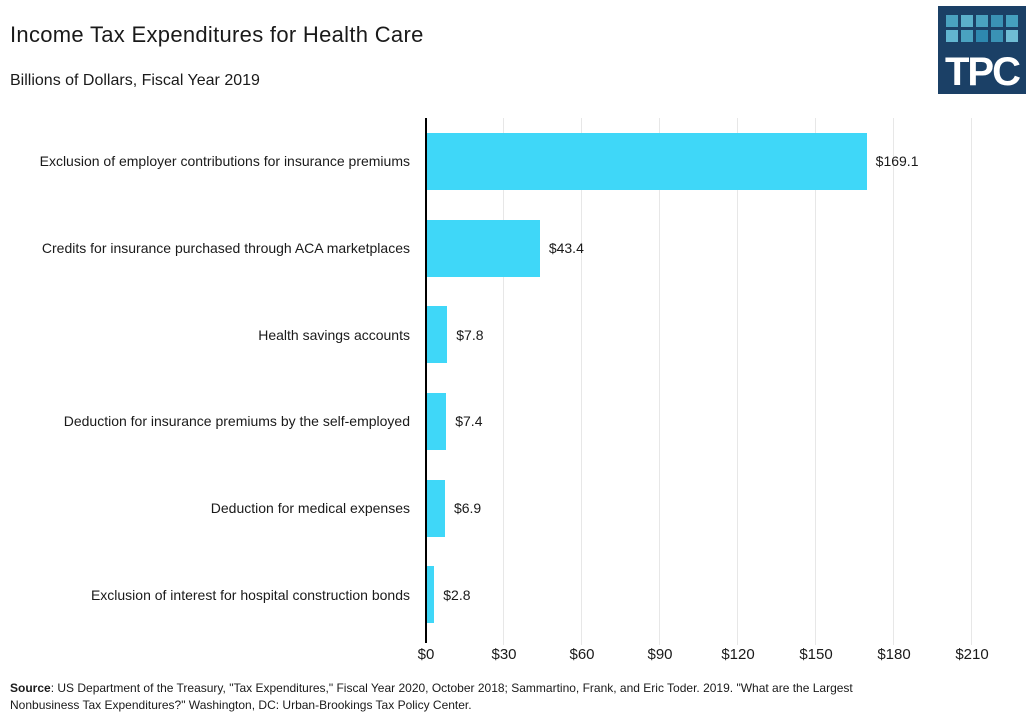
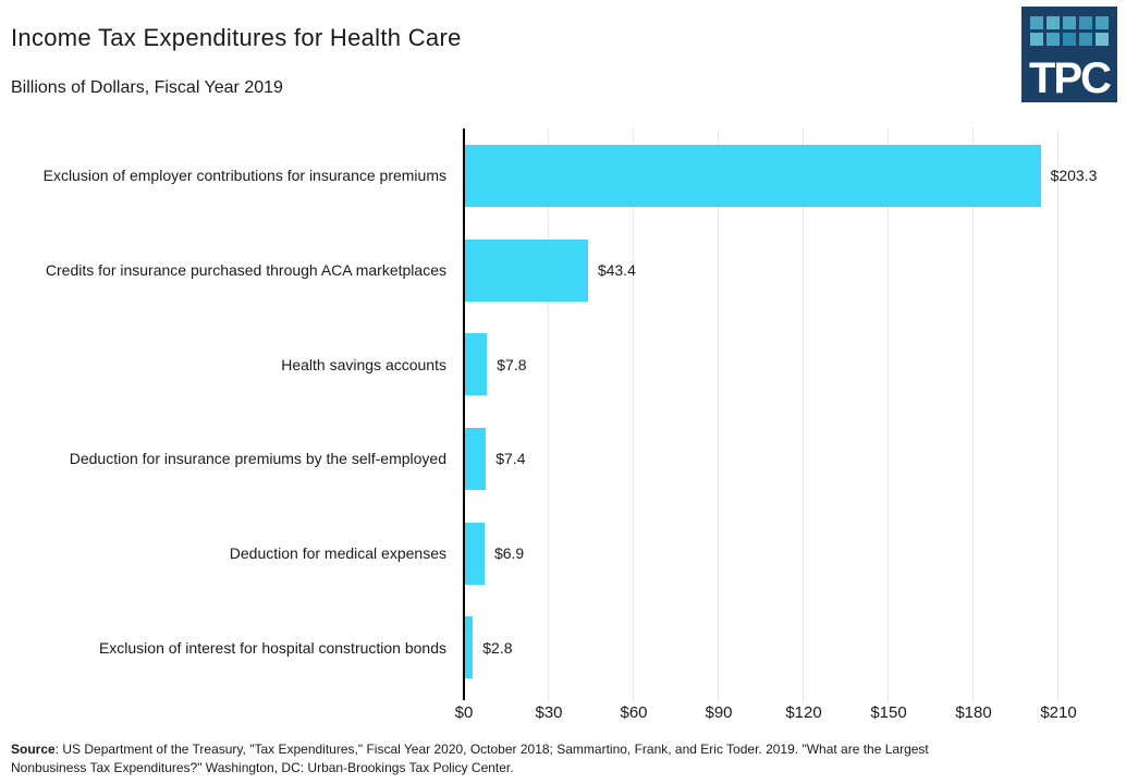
Exclusion of employer contributions for insurance premiums: $169.1 -> $203.3
